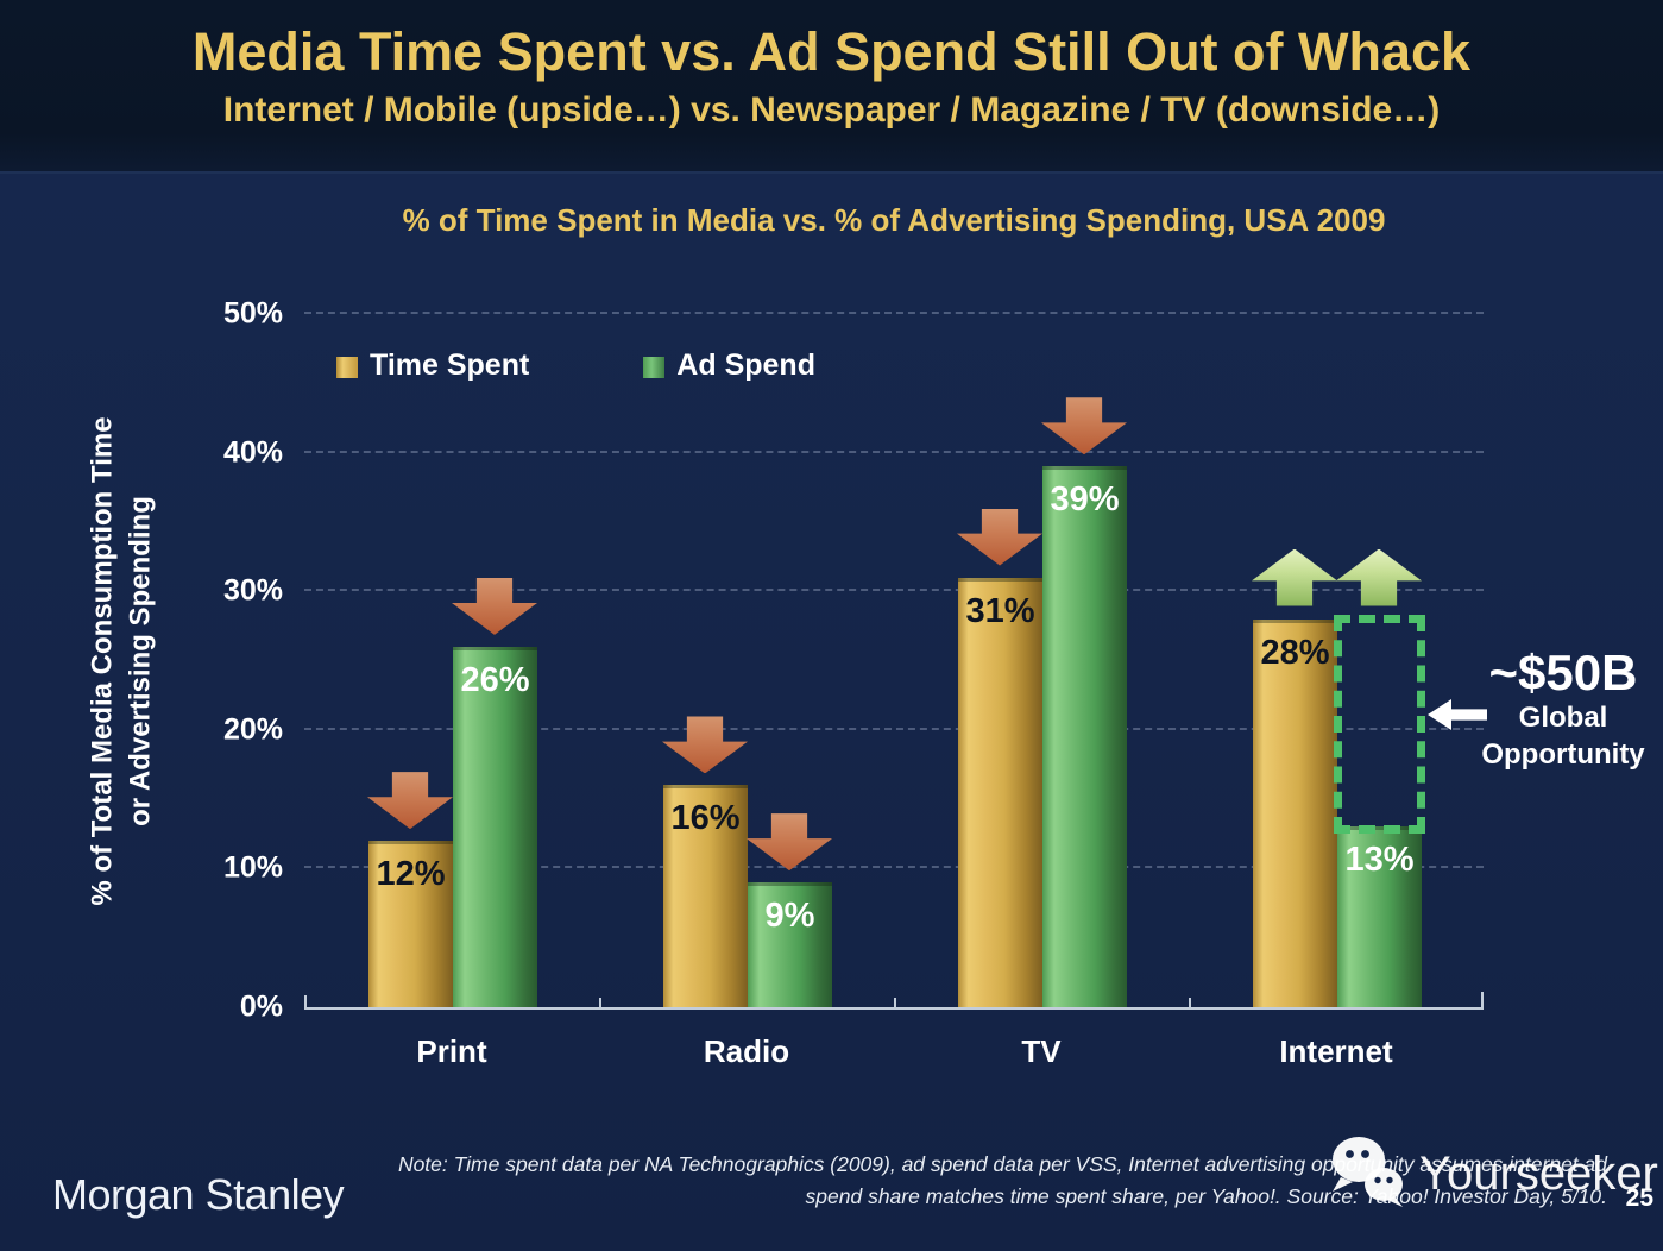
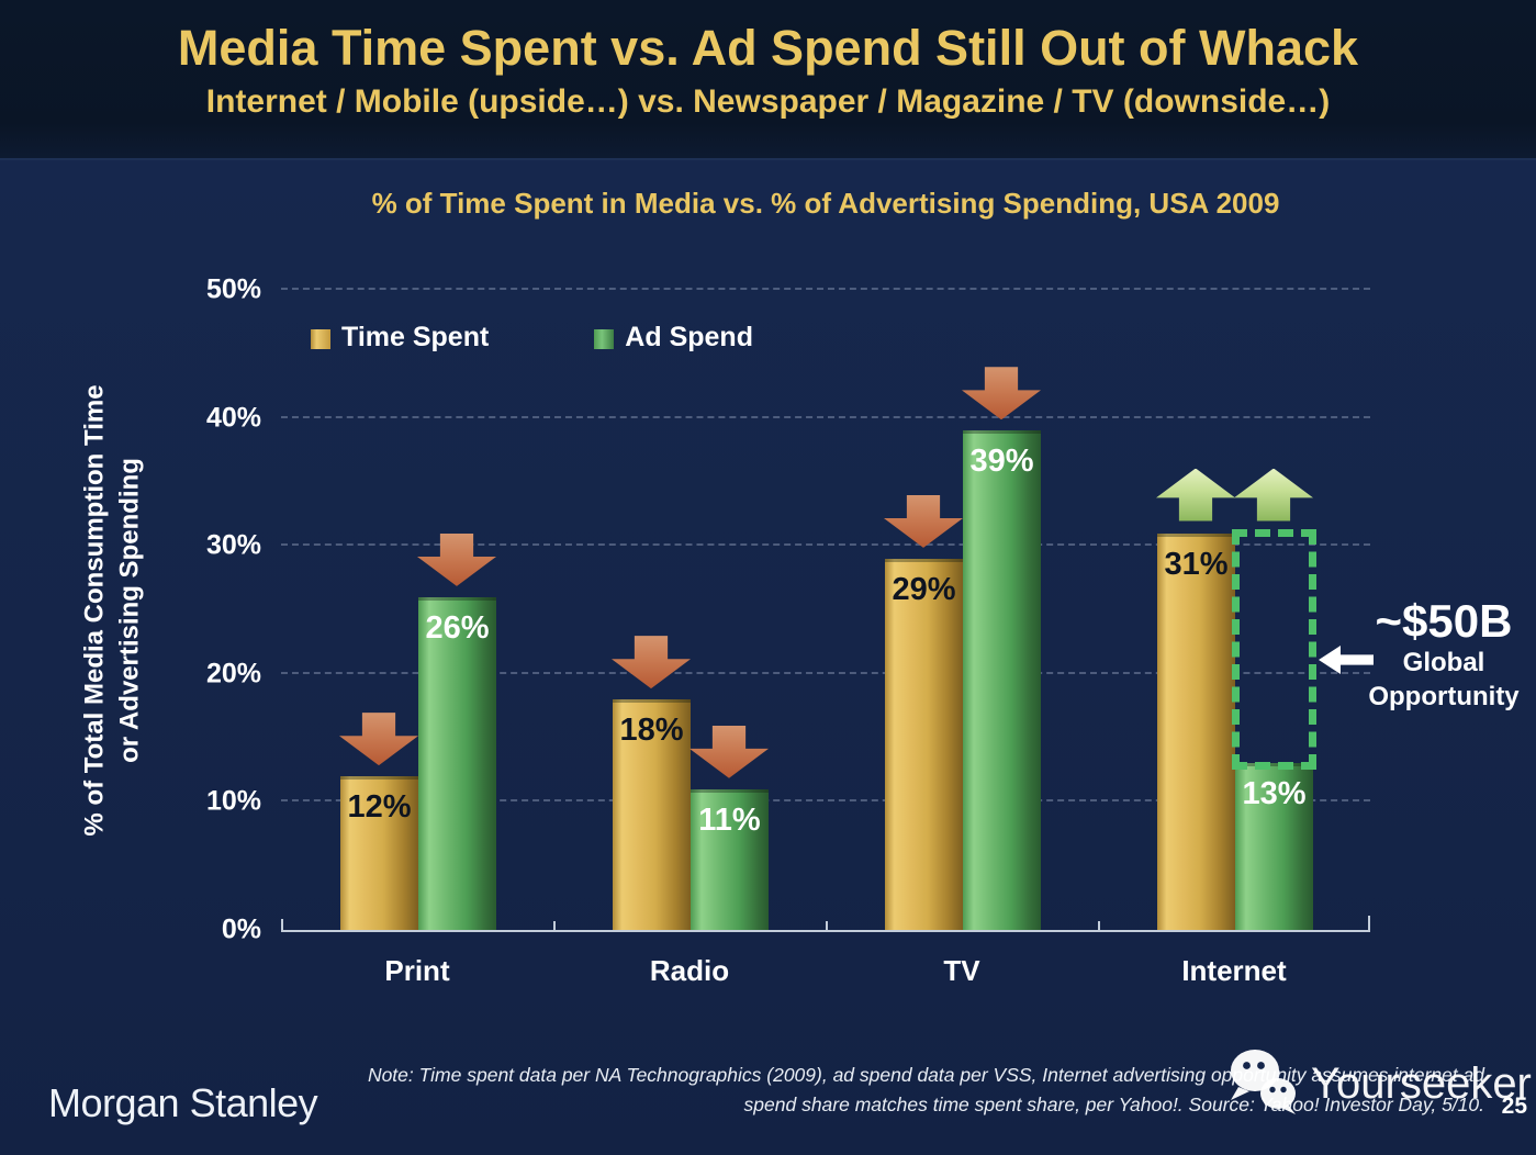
Time Spent/Radio: 16% -> 18%
Ad Spend/Radio: 9% -> 11%
Time Spent/TV: 31% -> 29%
Time Spent/Internet: 28% -> 31%
